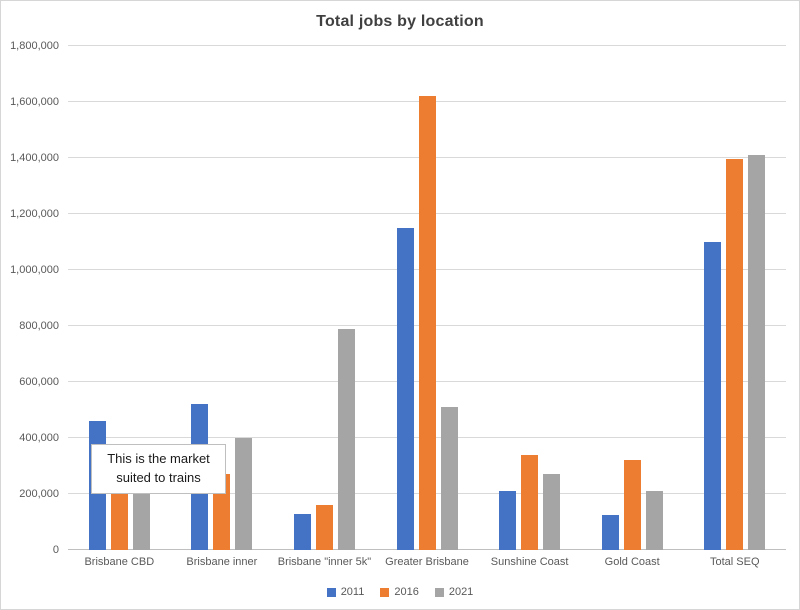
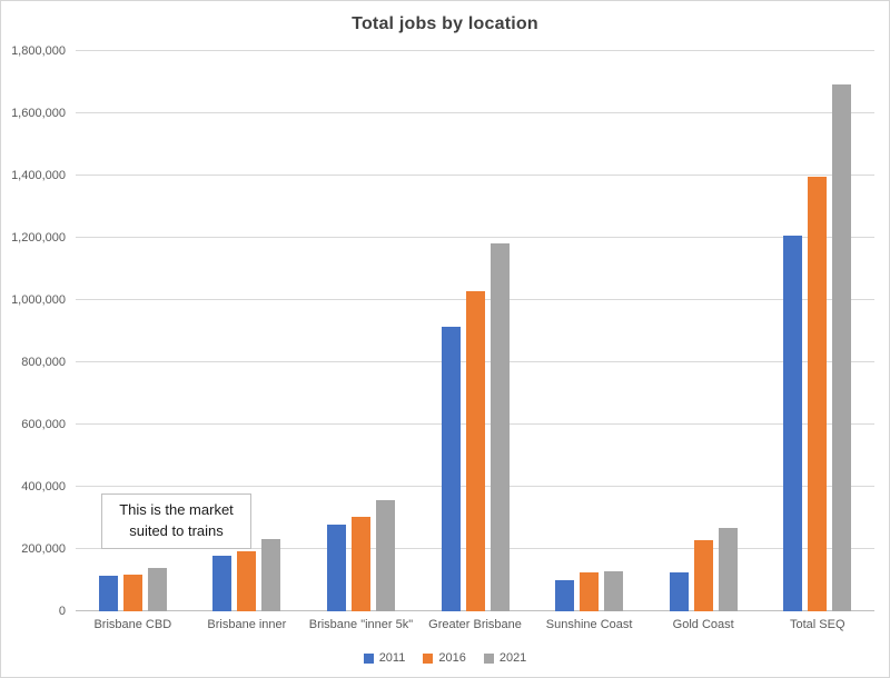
2011/Brisbane CBD: 460000 -> 110000
2016/Brisbane CBD: 380000 -> 120000
2021/Brisbane CBD: 270000 -> 140000
2011/Brisbane inner: 520000 -> 180000
2016/Brisbane inner: 270000 -> 190000
2021/Brisbane inner: 400000 -> 230000
2011/Brisbane "inner 5k": 130000 -> 280000
2016/Brisbane "inner 5k": 160000 -> 300000
2021/Brisbane "inner 5k": 790000 -> 360000
2011/Greater Brisbane: 1150000 -> 920000
2016/Greater Brisbane: 1620000 -> 1030000
2021/Greater Brisbane: 510000 -> 1180000
2011/Sunshine Coast: 210000 -> 100000
2016/Sunshine Coast: 340000 -> 120000
2021/Sunshine Coast: 270000 -> 130000
2016/Gold Coast: 320000 -> 230000
2021/Gold Coast: 210000 -> 270000
2011/Total SEQ: 1100000 -> 1210000
2021/Total SEQ: 1410000 -> 1690000
